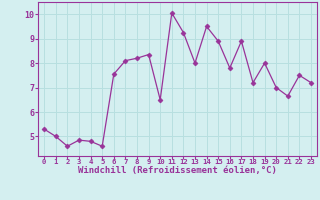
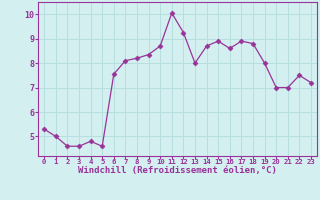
3: 4.85 -> 4.60
10: 6.50 -> 8.70
14: 9.50 -> 8.70
16: 7.80 -> 8.60
18: 7.20 -> 8.80
21: 6.65 -> 7.00
